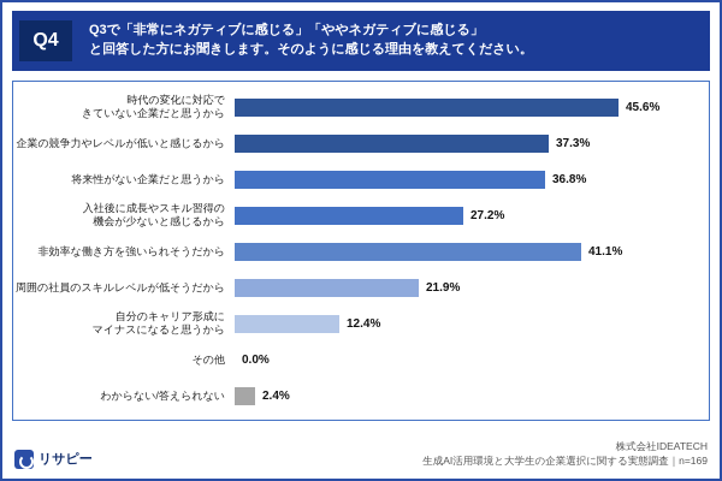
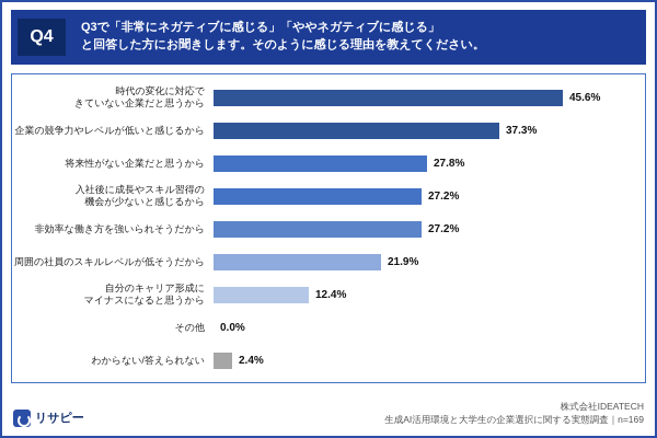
将来性がない企業だと思うから: 36.8% -> 27.8%
非効率な働き方を強いられそうだから: 41.1% -> 27.2%
